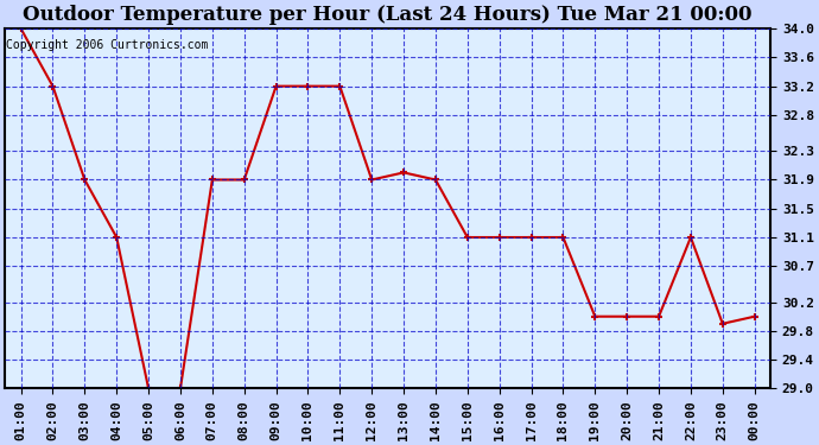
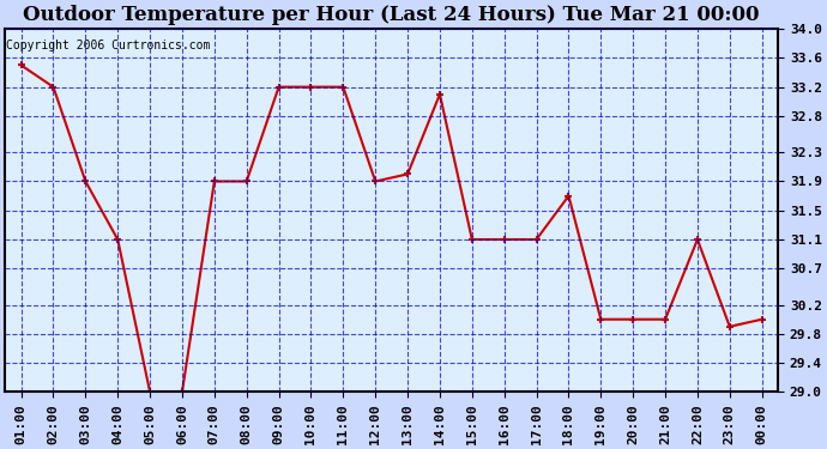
01:00: 34.0 -> 33.5
14:00: 31.9 -> 33.1
18:00: 31.1 -> 31.7
